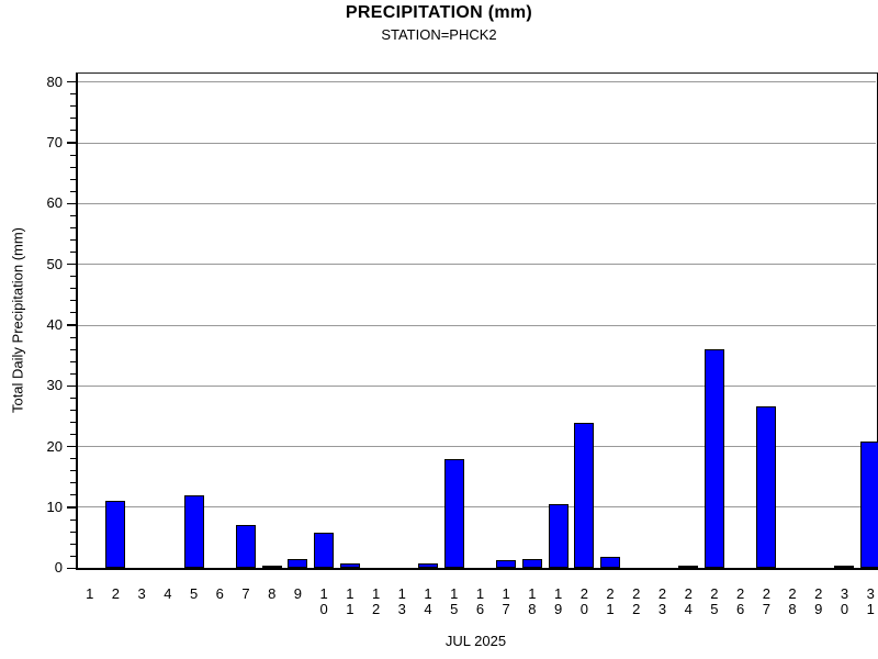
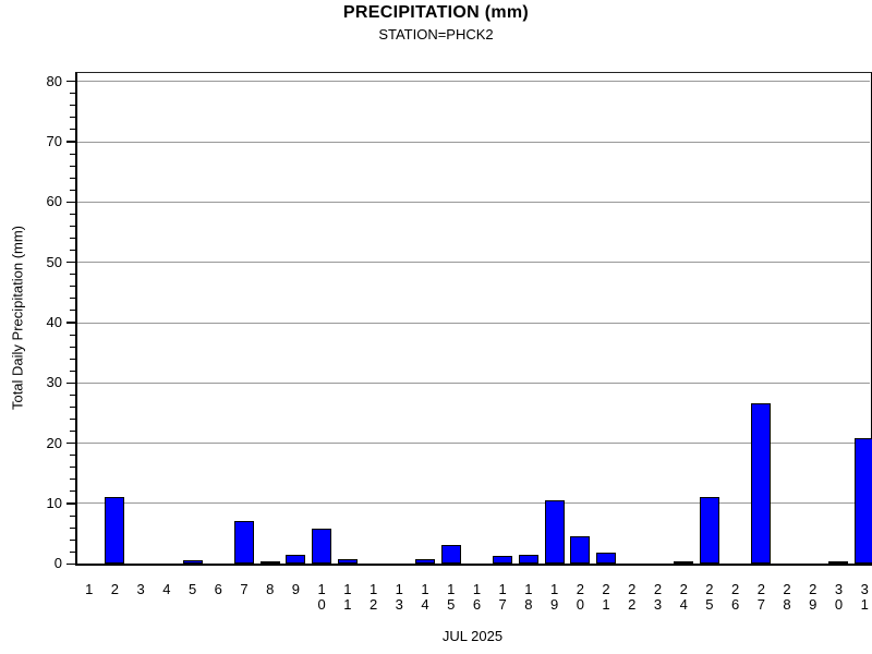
5: 12 -> 1
15: 18 -> 3
20: 24 -> 5
25: 36 -> 11
